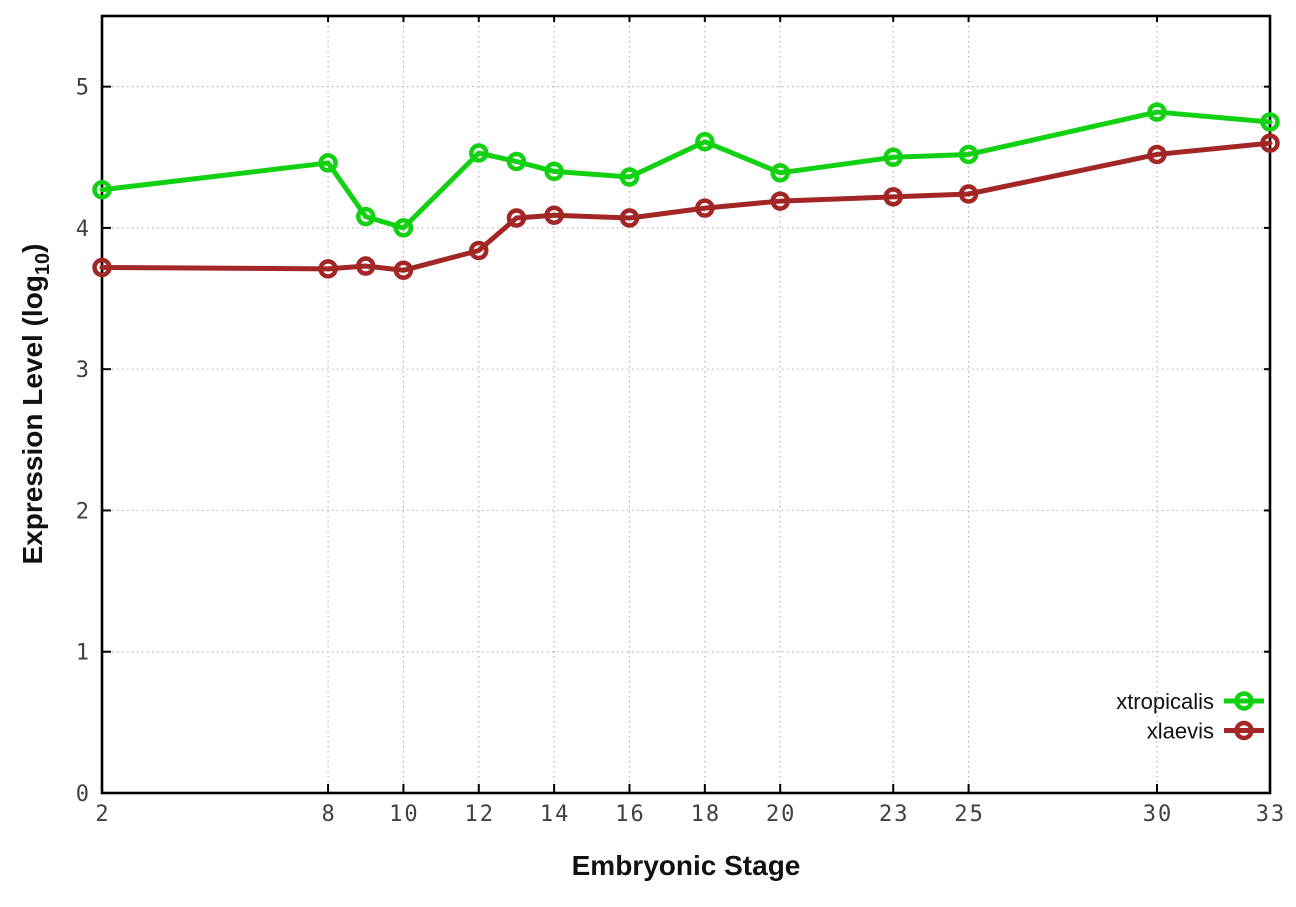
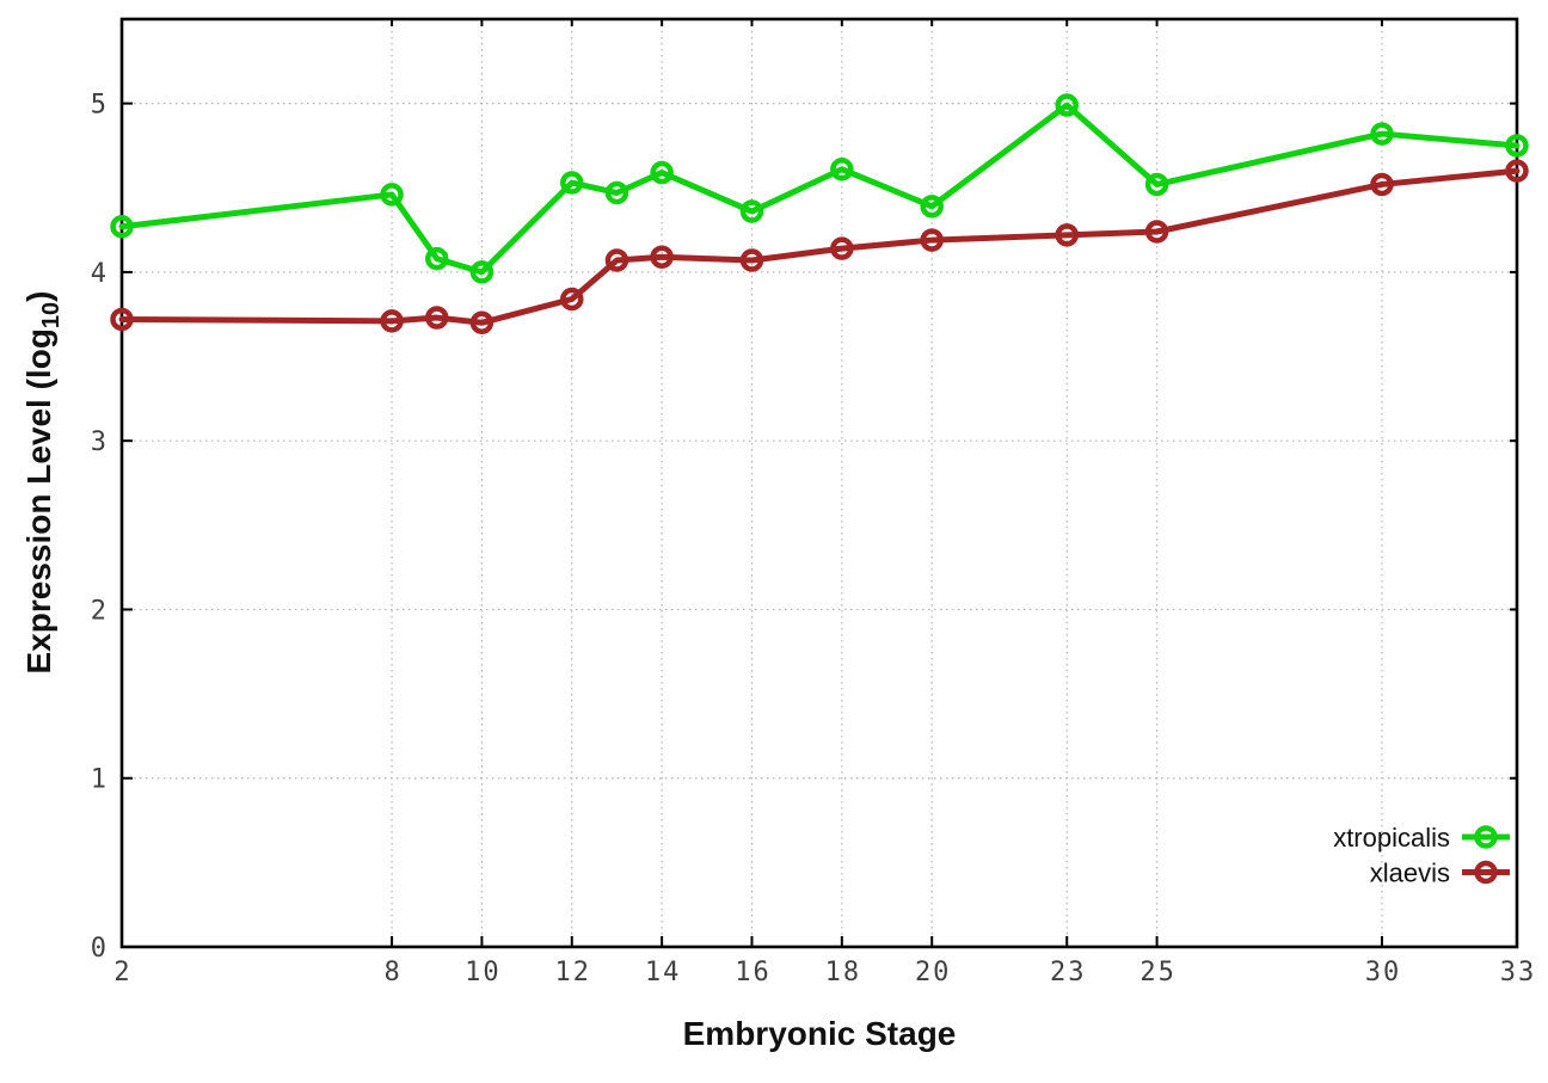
xtropicalis/14: 4.40 -> 4.59
xtropicalis/23: 4.50 -> 4.99
